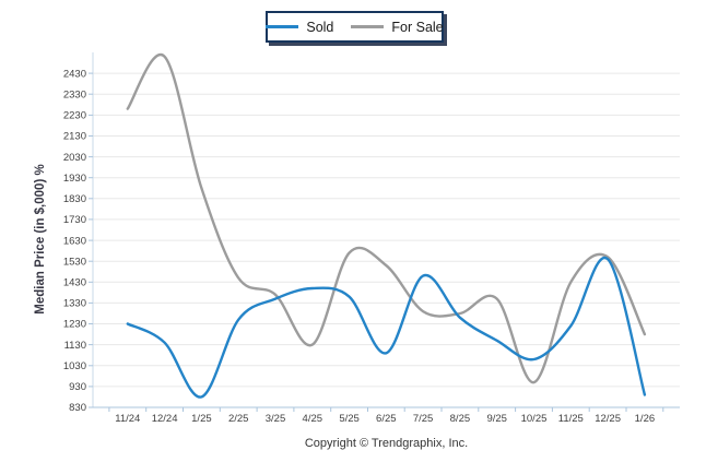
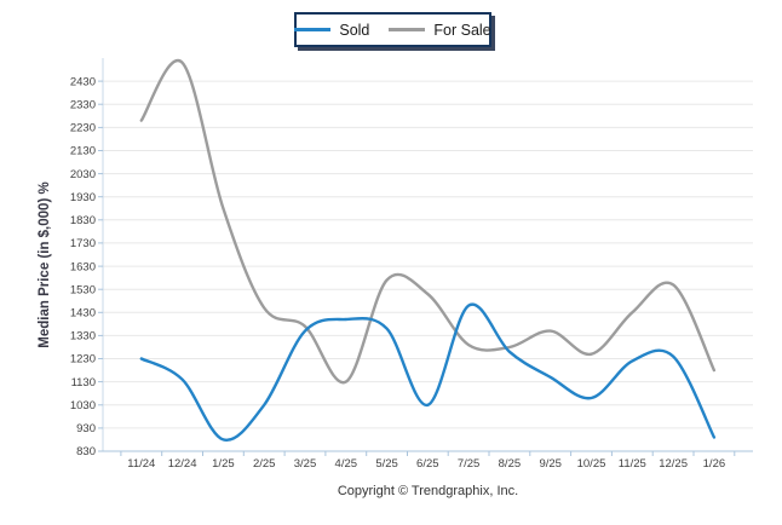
Sold/2/25: 1250 -> 1030
Sold/6/25: 1090 -> 1030
For Sale/10/25: 950 -> 1250
Sold/12/25: 1540 -> 1240
